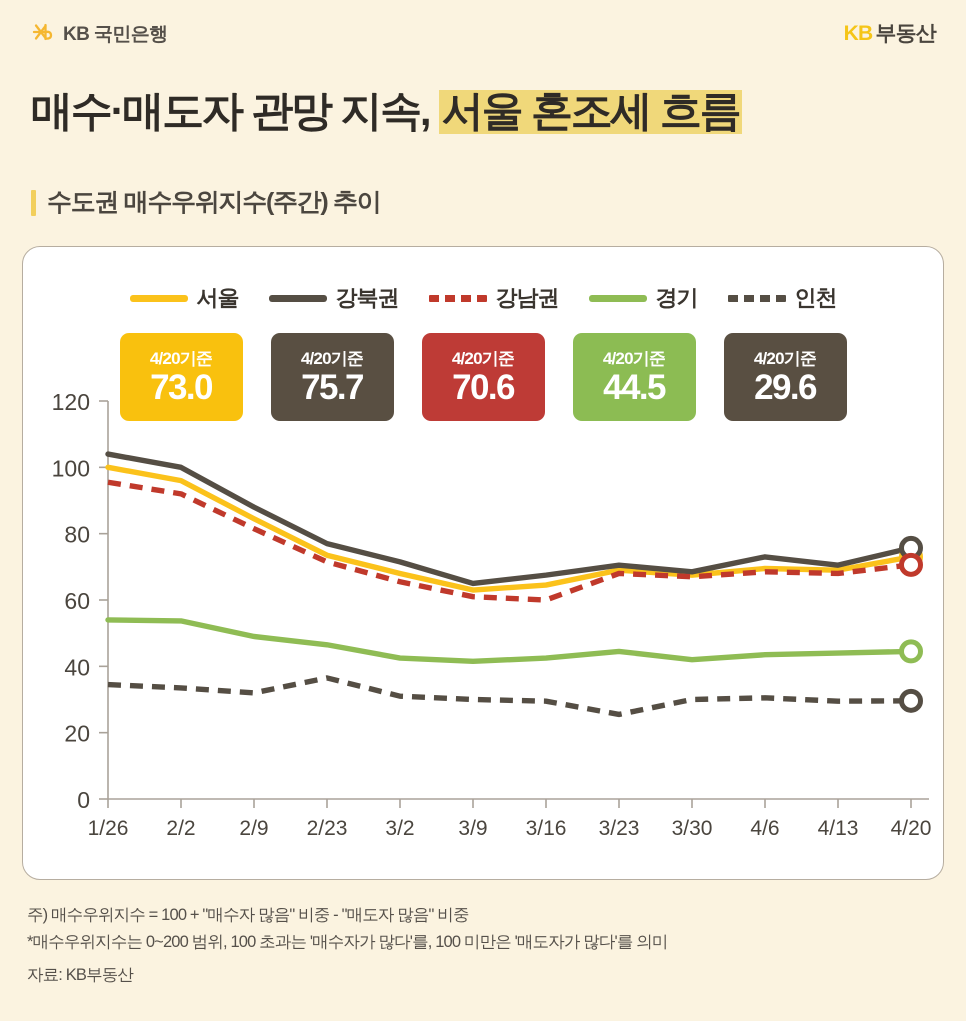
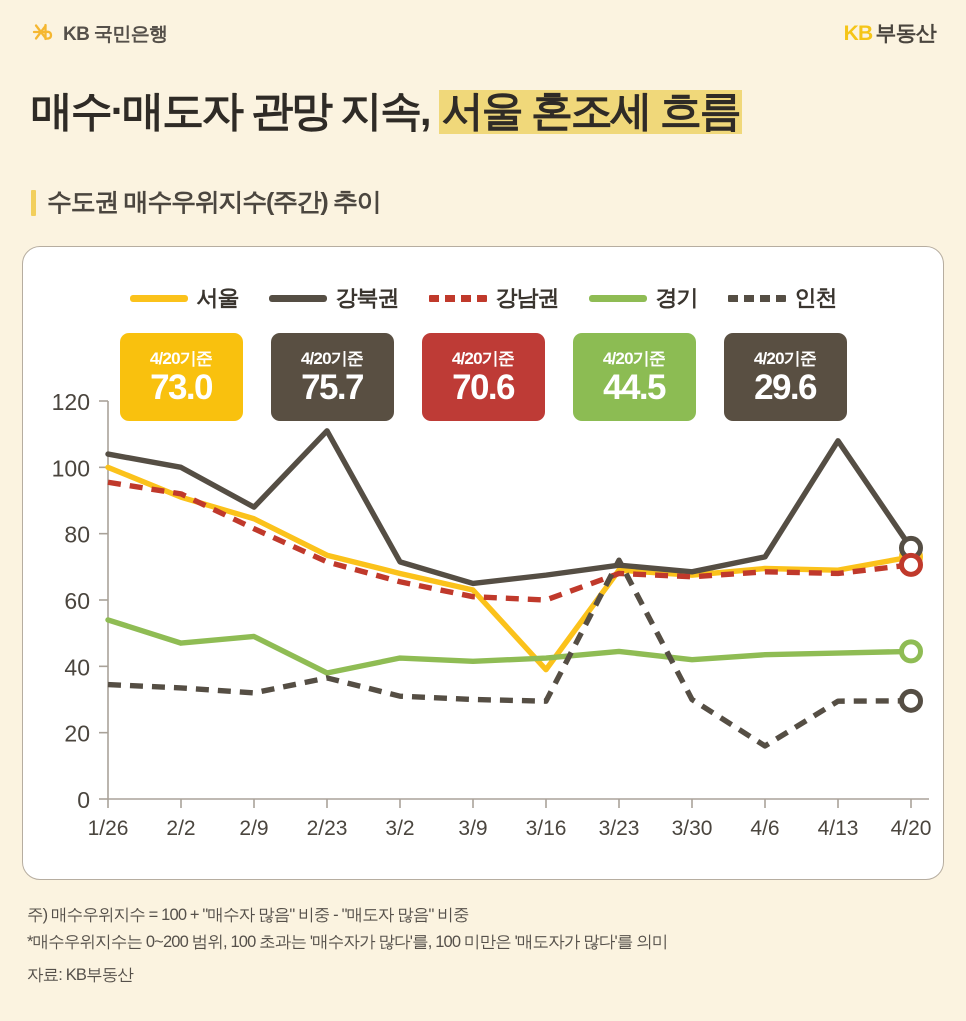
서울/2/2: 96 -> 91
경기/2/2: 54 -> 47
강북권/2/23: 77 -> 111
경기/2/23: 46 -> 38
서울/3/16: 64 -> 39
인천/3/23: 26 -> 72
인천/4/6: 30 -> 16
강북권/4/13: 70 -> 108
